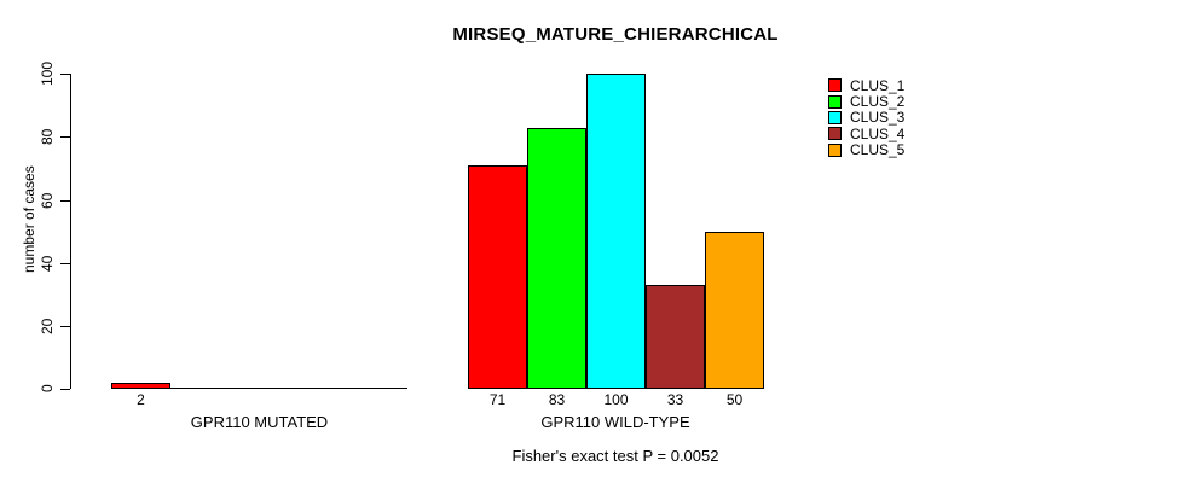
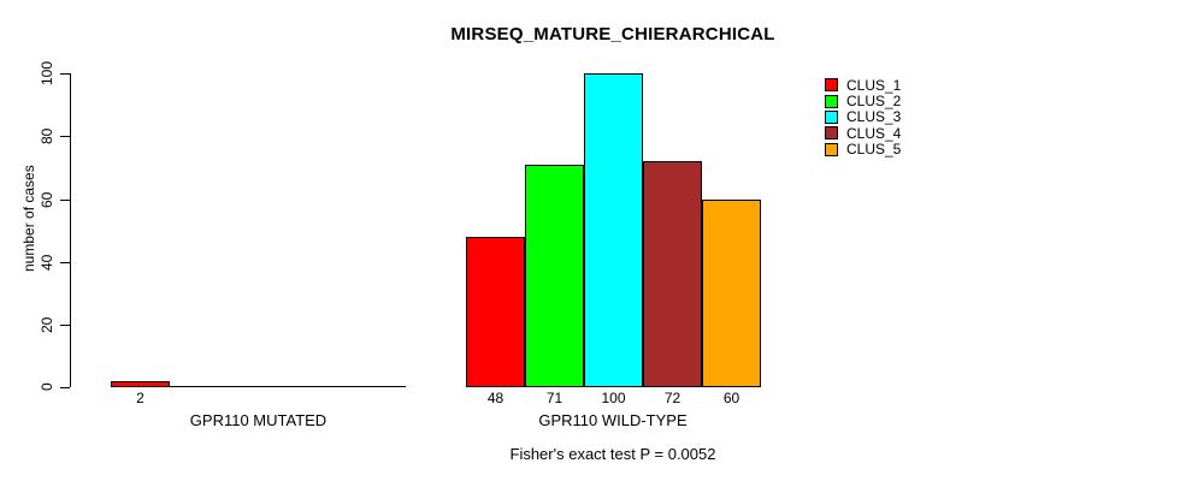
CLUS_1/GPR110 WILD-TYPE: 71 -> 48
CLUS_2/GPR110 WILD-TYPE: 83 -> 71
CLUS_4/GPR110 WILD-TYPE: 33 -> 72
CLUS_5/GPR110 WILD-TYPE: 50 -> 60
